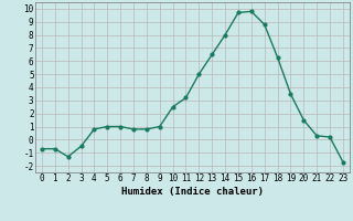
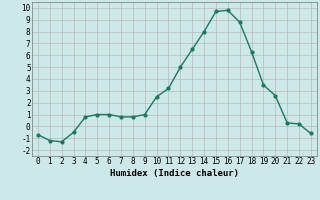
1: -0.7 -> -1.2
20: 1.5 -> 2.6
23: -1.7 -> -0.6
